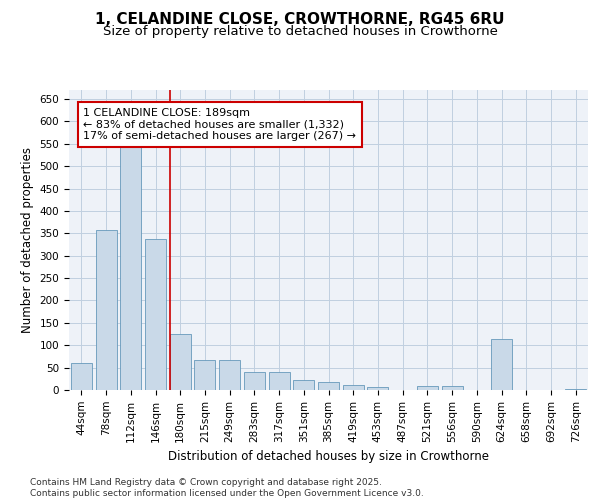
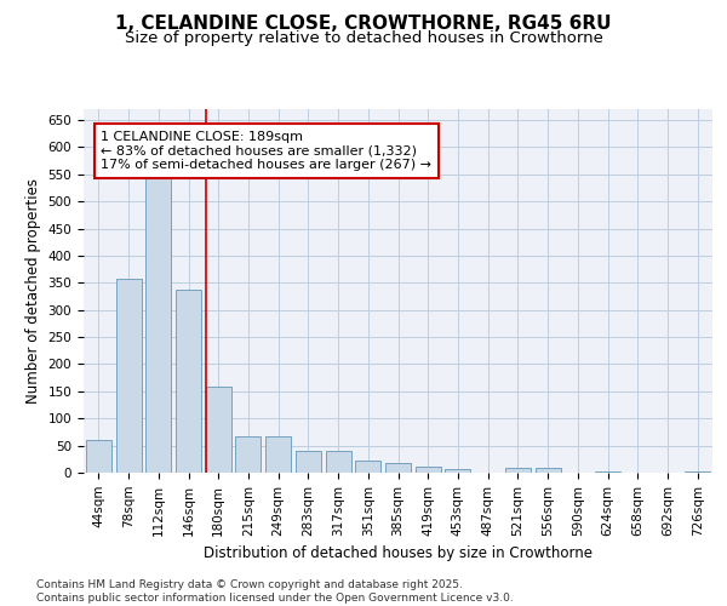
180sqm: 125 -> 158
624sqm: 115 -> 3
